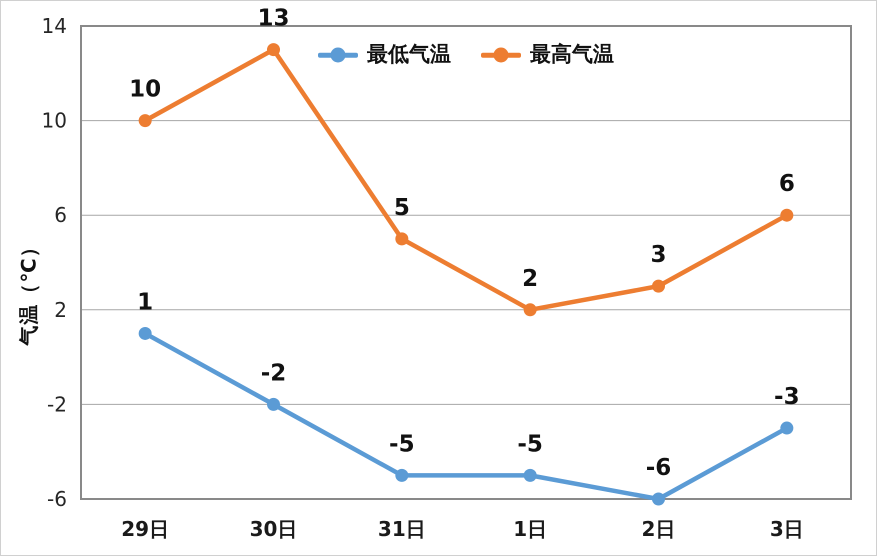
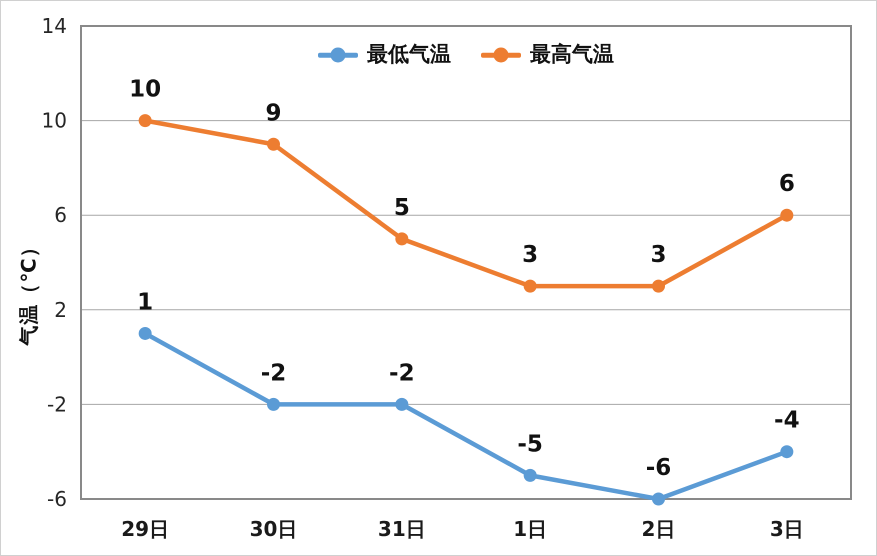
最高气温/30日: 13 -> 9
最低气温/31日: -5 -> -2
最高气温/1日: 2 -> 3
最低气温/3日: -3 -> -4
